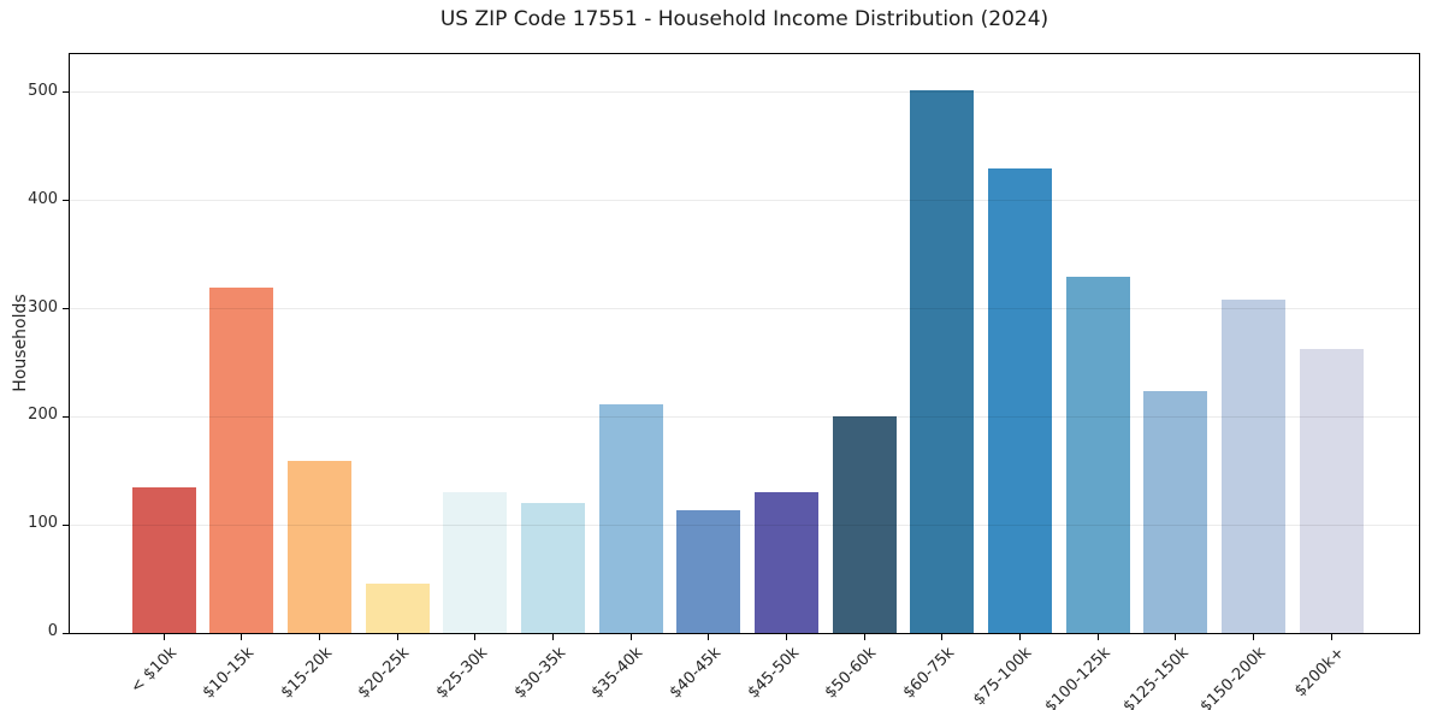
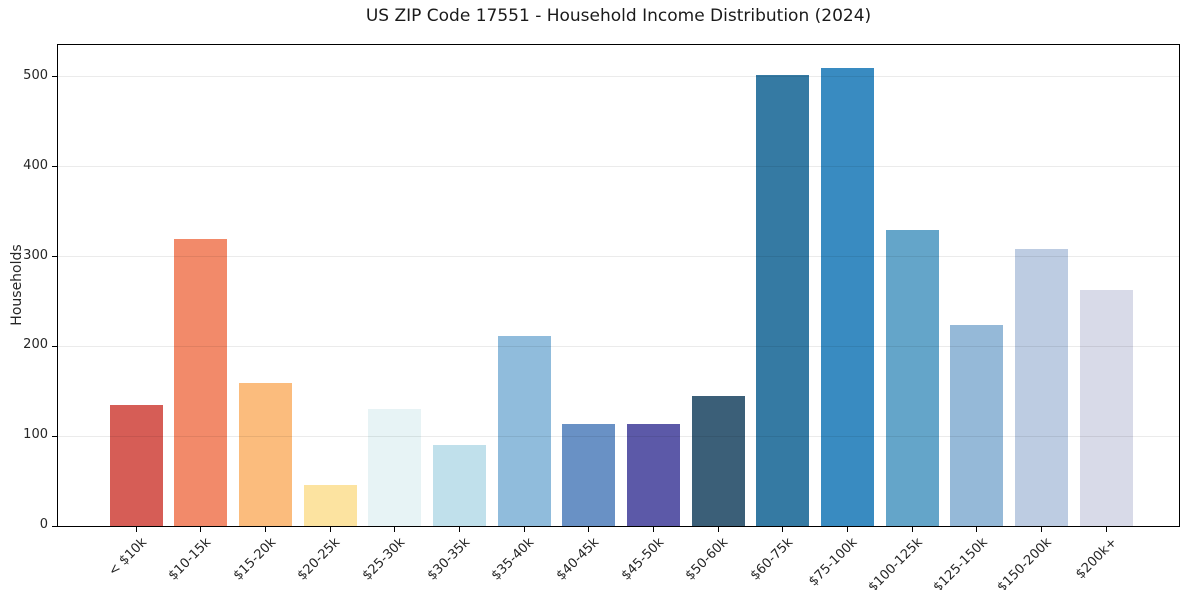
$30-35k: 120 -> 90
$45-50k: 130 -> 110
$50-60k: 200 -> 140
$75-100k: 430 -> 510
